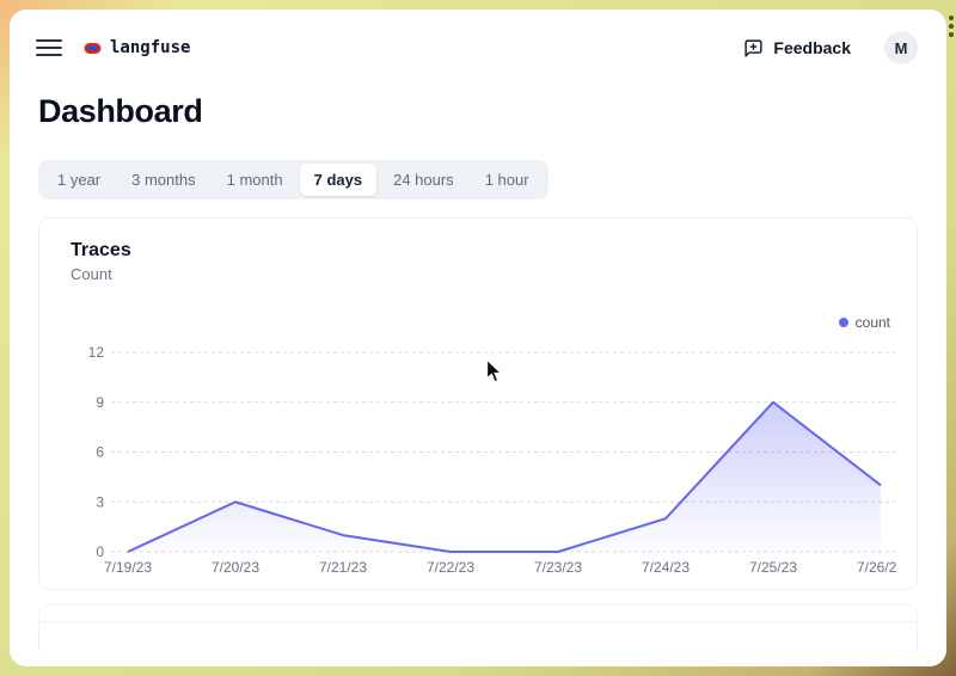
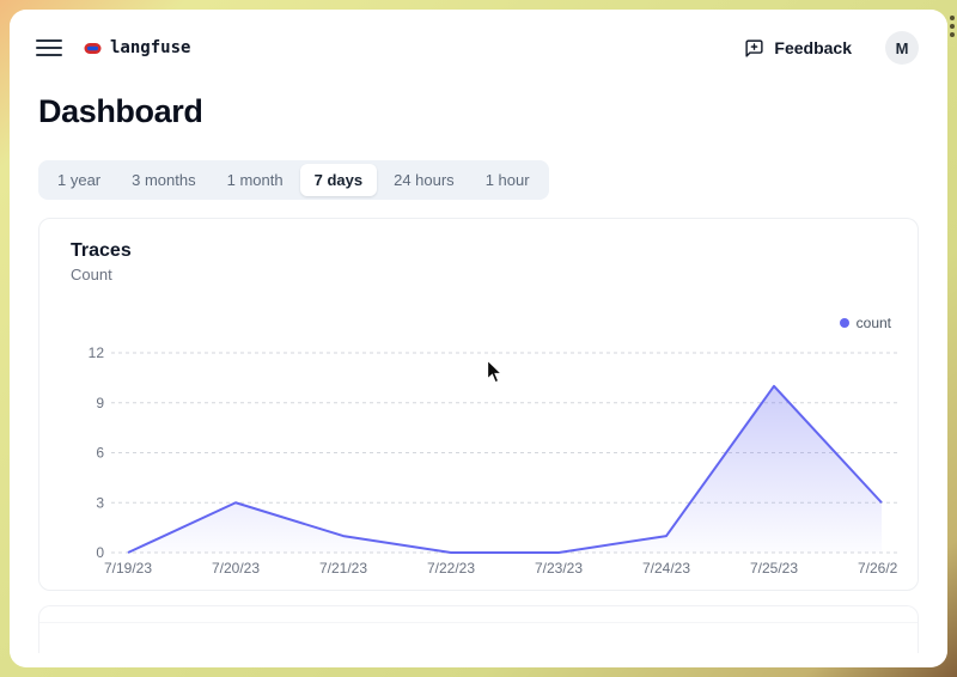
7/24/23: 2 -> 1
7/25/23: 9 -> 10
7/26/23: 4 -> 3
